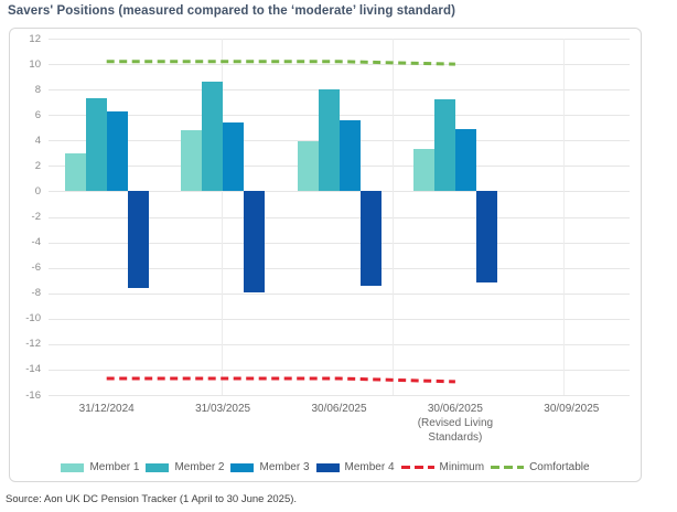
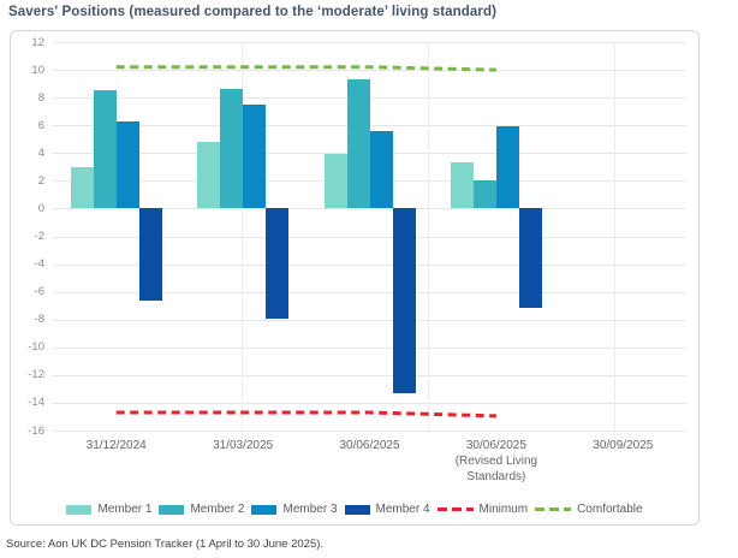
Member 2/31/12/2024: 7.3 -> 8.5
Member 4/31/12/2024: -7.6 -> -6.6
Member 3/31/03/2025: 5.4 -> 7.5
Member 2/30/06/2025: 8.0 -> 9.3
Member 4/30/06/2025: -7.4 -> -13.3
Member 2/30/06/2025 (Revised Living Standards): 7.2 -> 2.0
Member 3/30/06/2025 (Revised Living Standards): 4.9 -> 5.9
